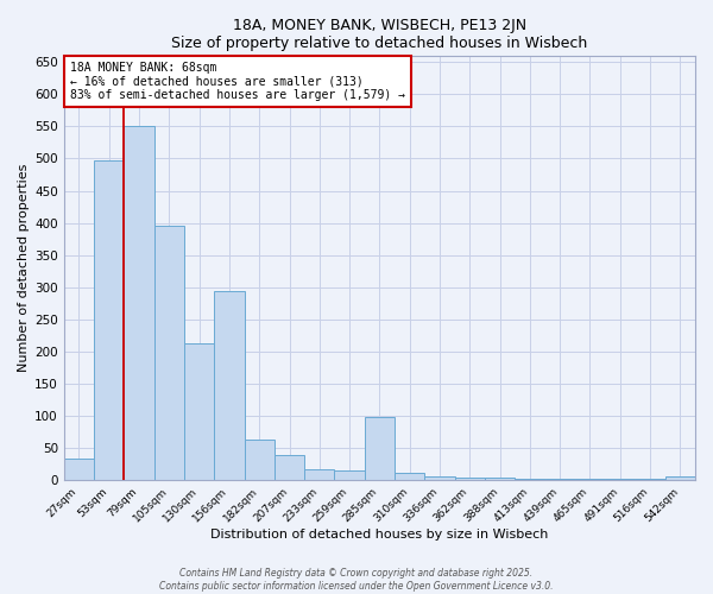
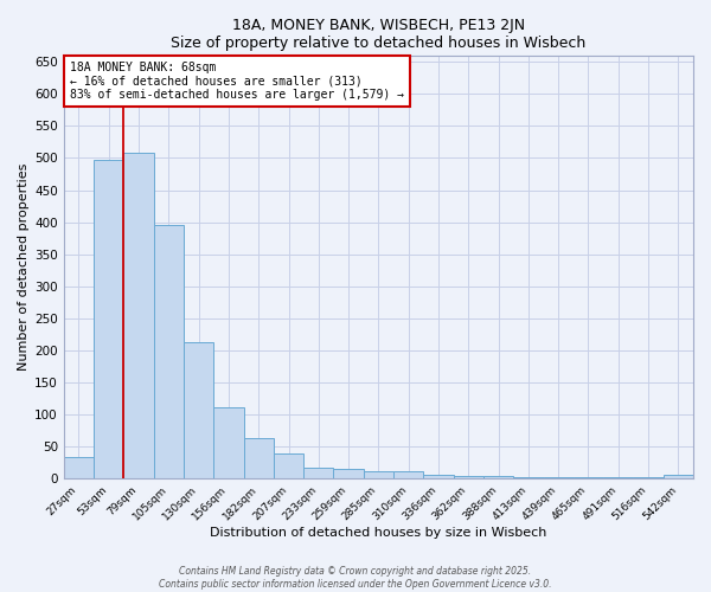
79sqm: 550 -> 508
156sqm: 294 -> 110
285sqm: 98 -> 11
